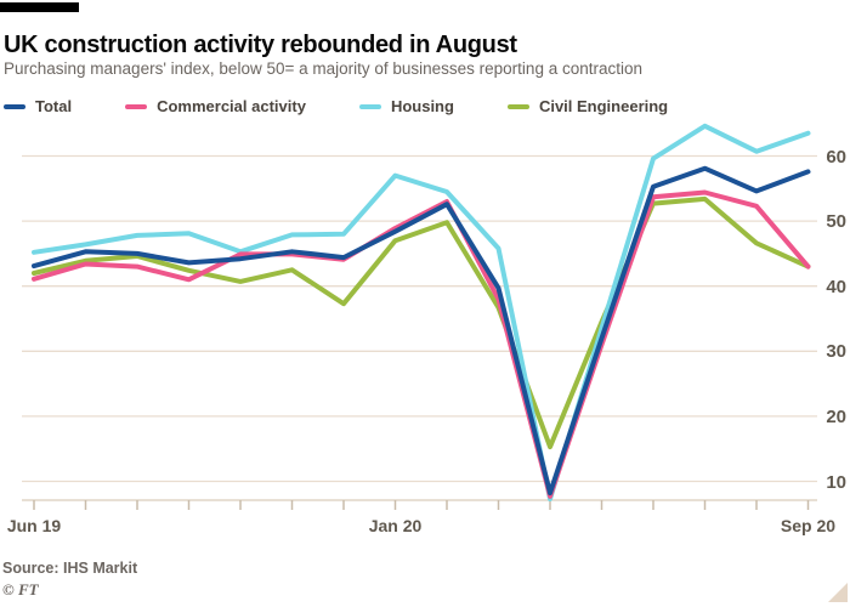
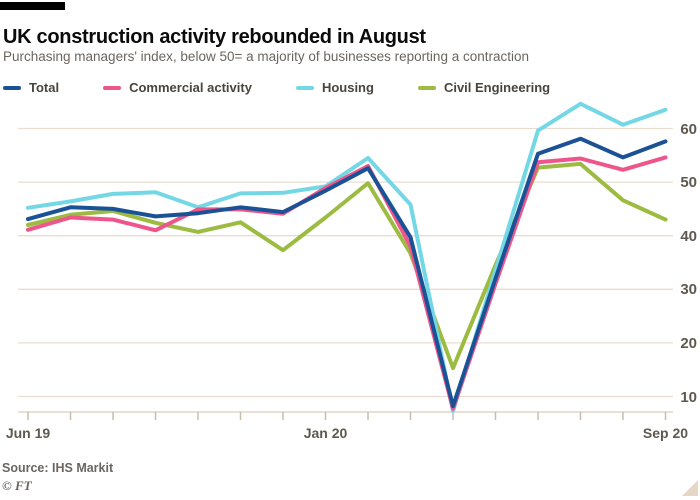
Housing/Jan 20: 57 -> 49
Civil Engineering/Jan 20: 47 -> 43
Commercial activity/Sep 20: 43 -> 55
